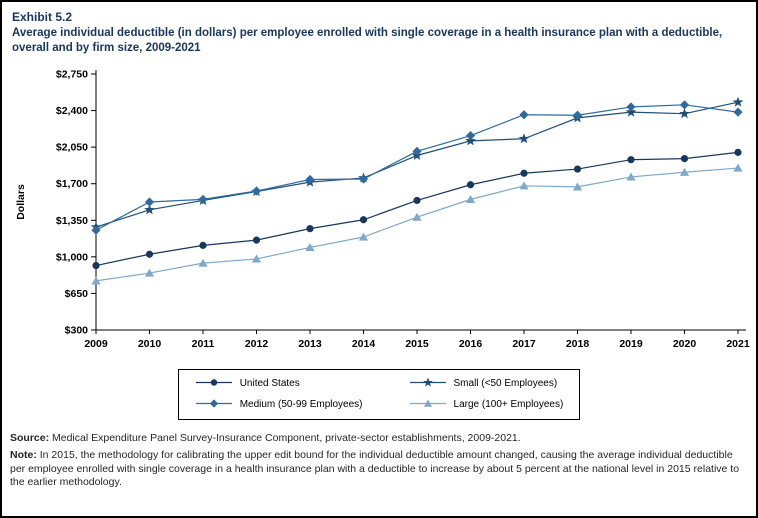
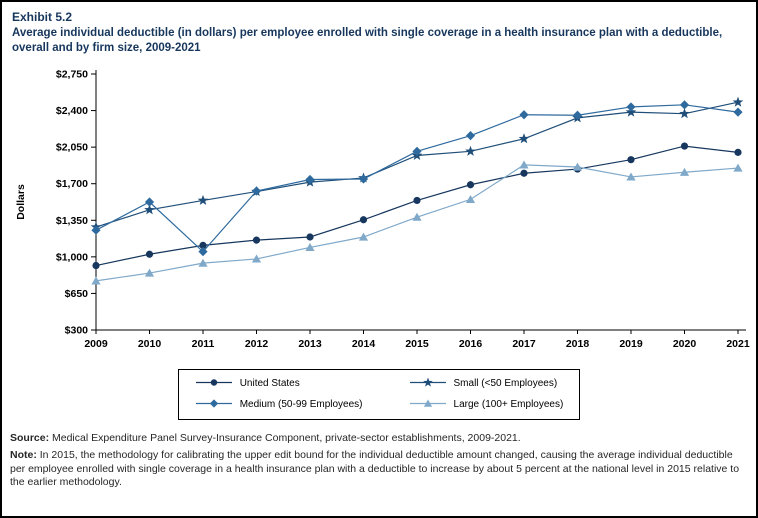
Medium (50-99 Employees)/2011: $1550 -> $1050
United States/2013: $1270 -> $1190
Small (<50 Employees)/2016: $2110 -> $2010
Large (100+ Employees)/2017: $1680 -> $1880
Large (100+ Employees)/2018: $1670 -> $1860
United States/2020: $1940 -> $2060
